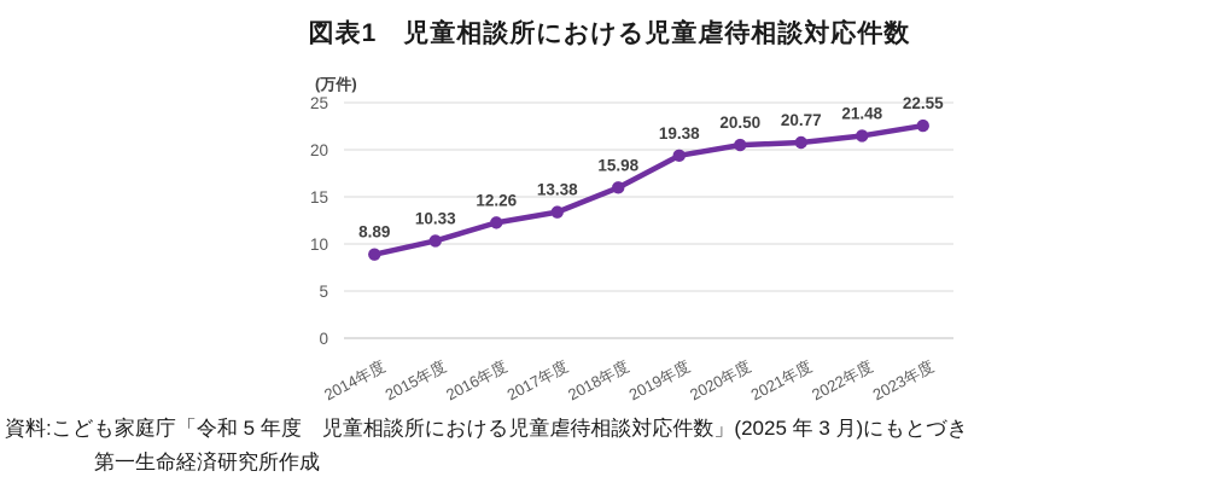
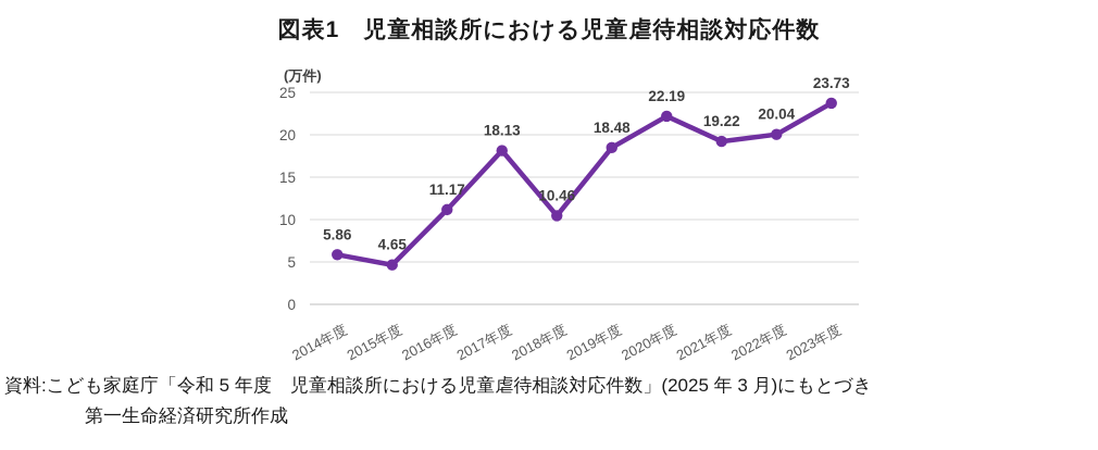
2014年度: 8.89 -> 5.86
2015年度: 10.33 -> 4.65
2016年度: 12.26 -> 11.17
2017年度: 13.38 -> 18.13
2018年度: 15.98 -> 10.46
2019年度: 19.38 -> 18.48
2020年度: 20.50 -> 22.19
2021年度: 20.77 -> 19.22
2022年度: 21.48 -> 20.04
2023年度: 22.55 -> 23.73
